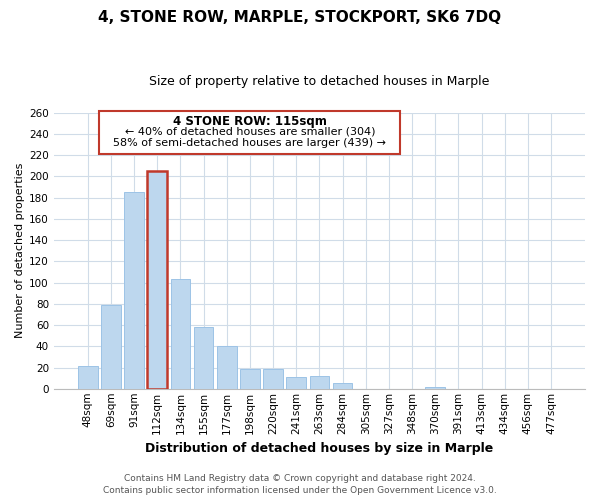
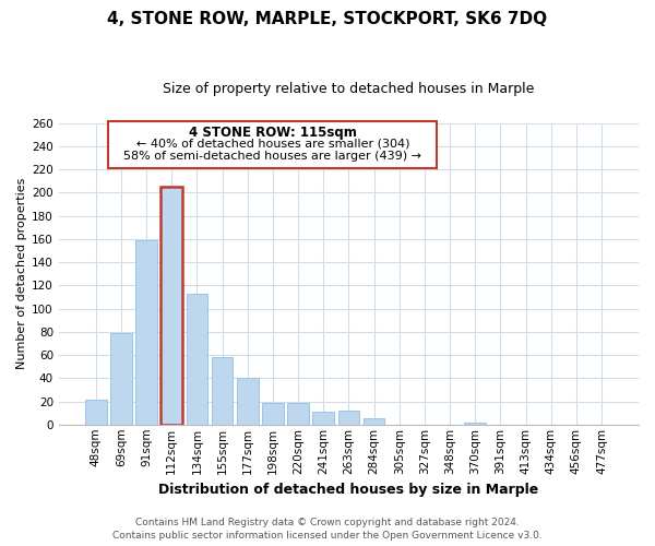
91sqm: 185 -> 159
134sqm: 103 -> 113
